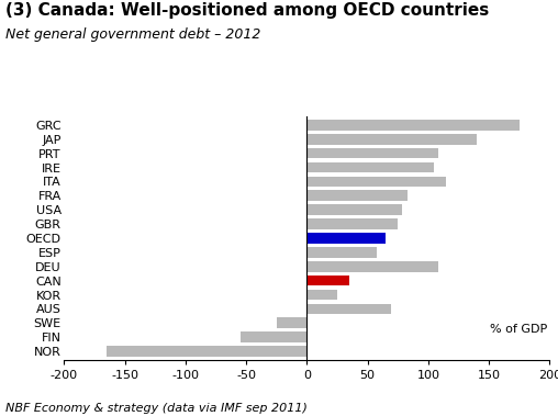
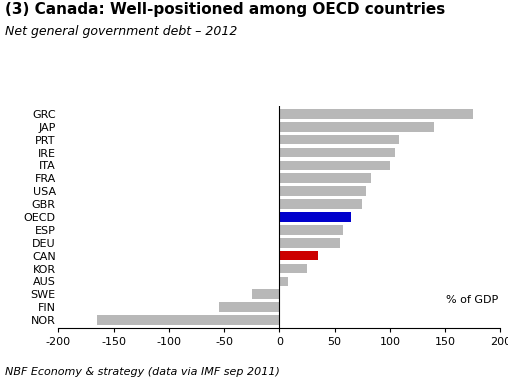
ITA: 115 -> 100
DEU: 108 -> 55
AUS: 69 -> 8
